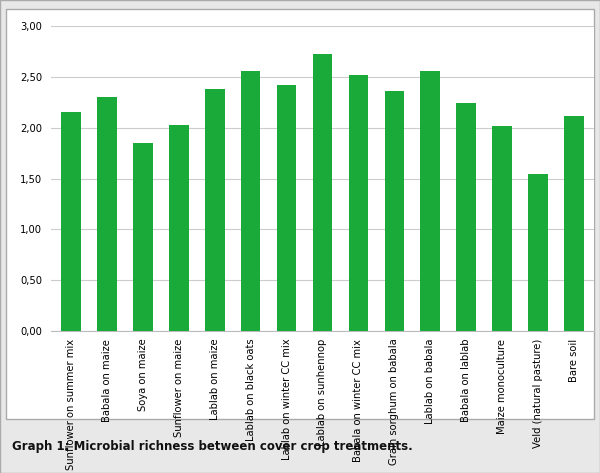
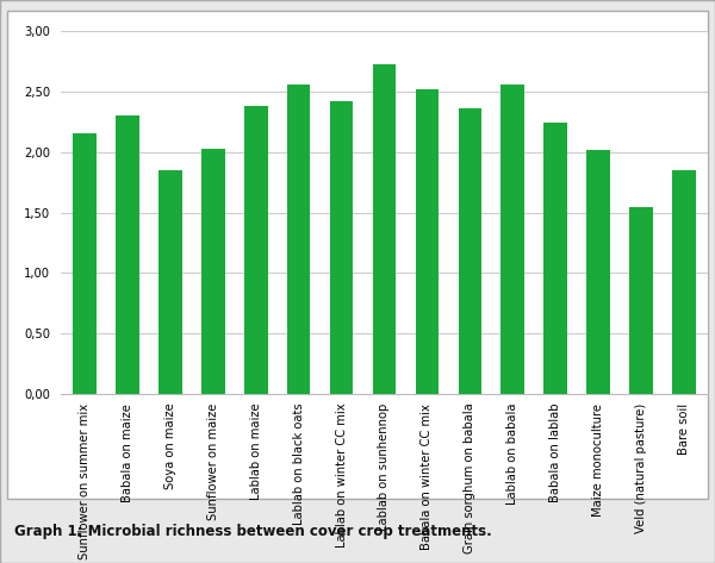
Bare soil: 2,12 -> 1,85
